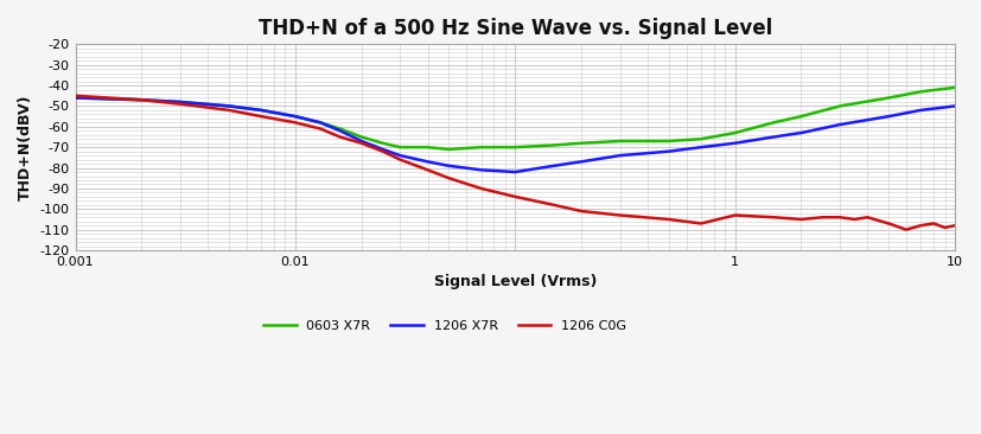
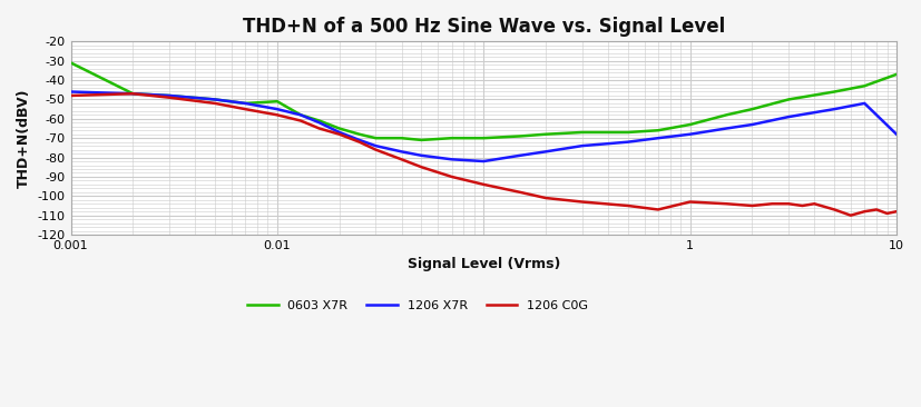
0603 X7R/0.001: -46 -> -31
1206 C0G/0.001: -45 -> -48
0603 X7R/0.01: -55 -> -51
0603 X7R/10: -41 -> -37
1206 X7R/10: -50 -> -68
